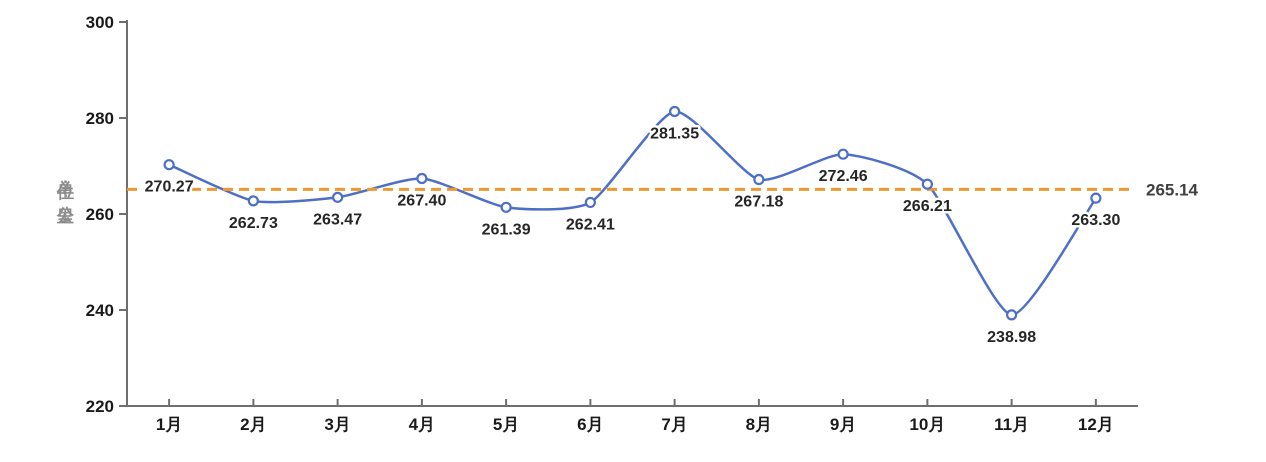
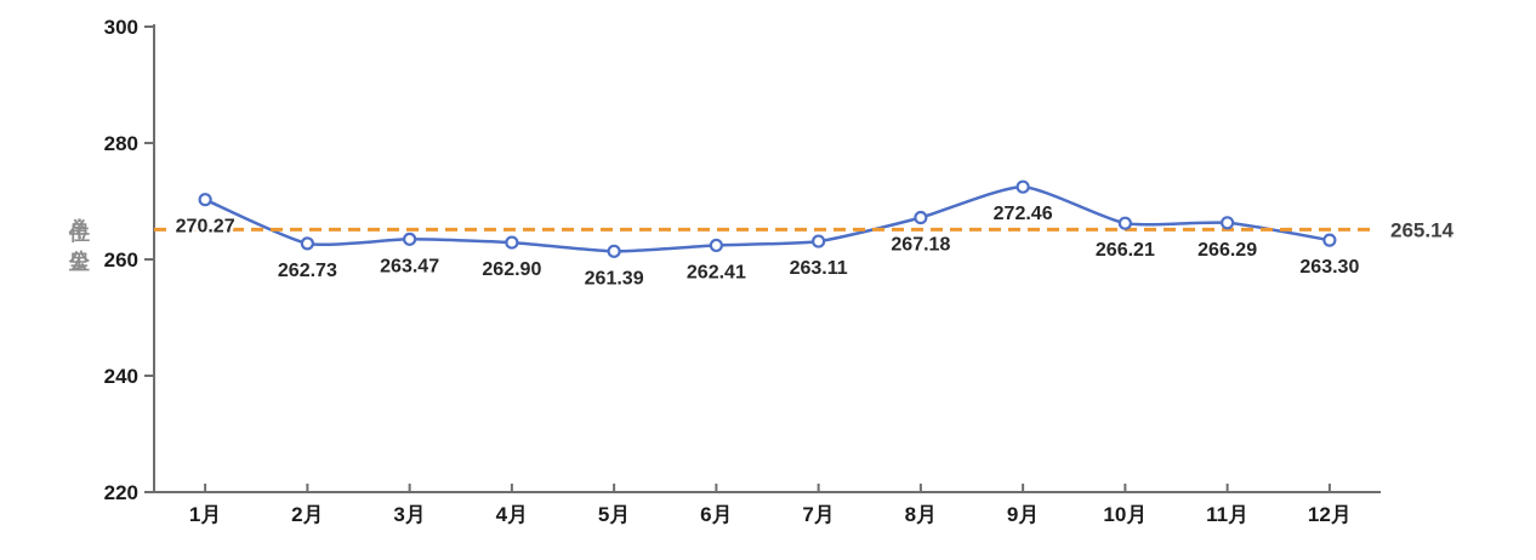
4月: 267.40 -> 262.90
7月: 281.35 -> 263.11
11月: 238.98 -> 266.29
